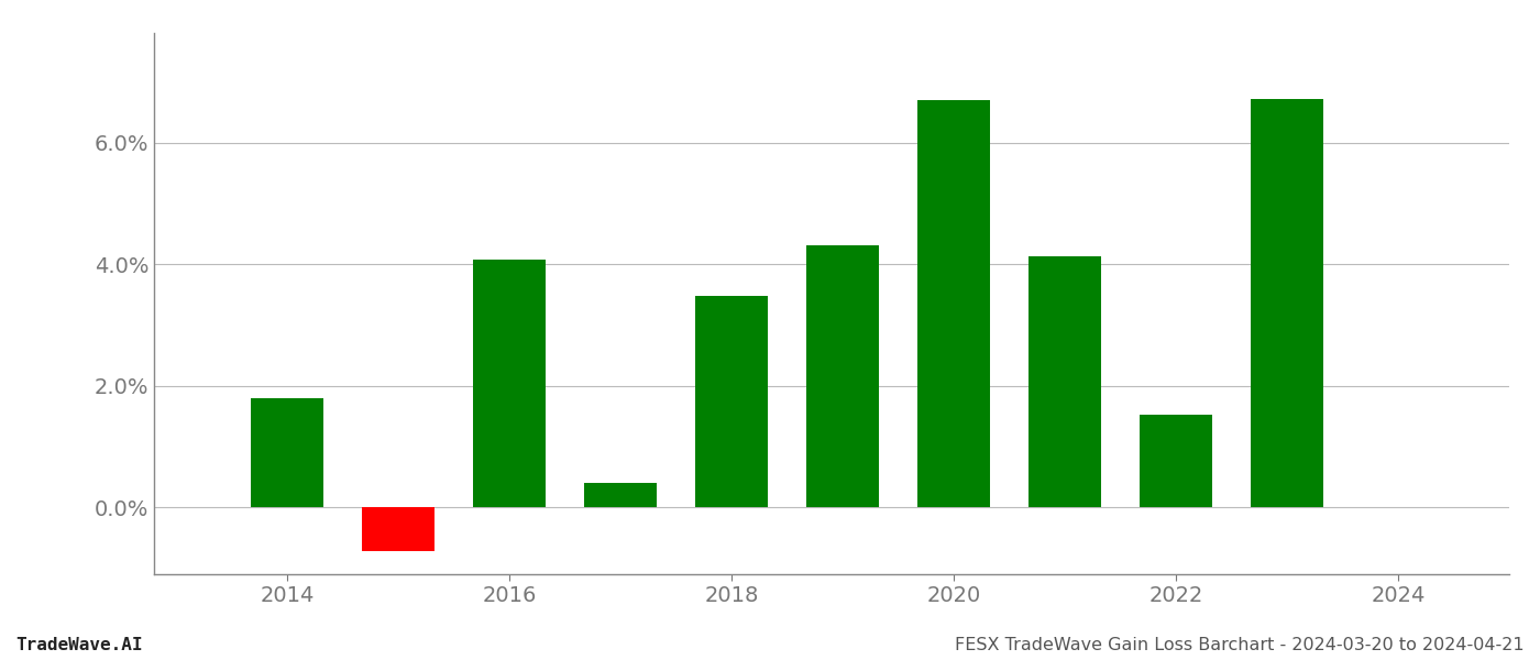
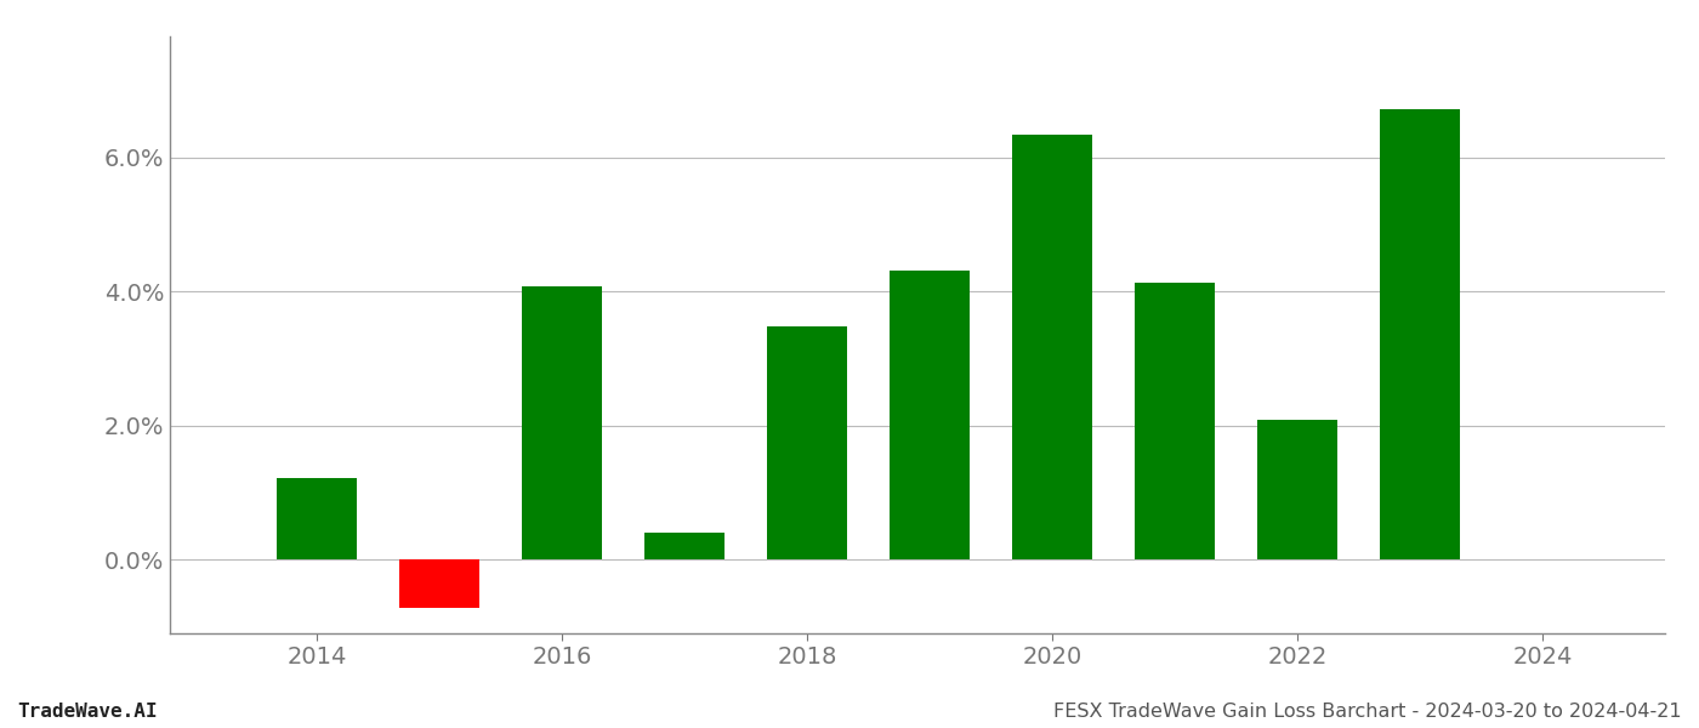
2014: 1.80% -> 1.22%
2020: 6.70% -> 6.34%
2022: 1.52% -> 2.08%
